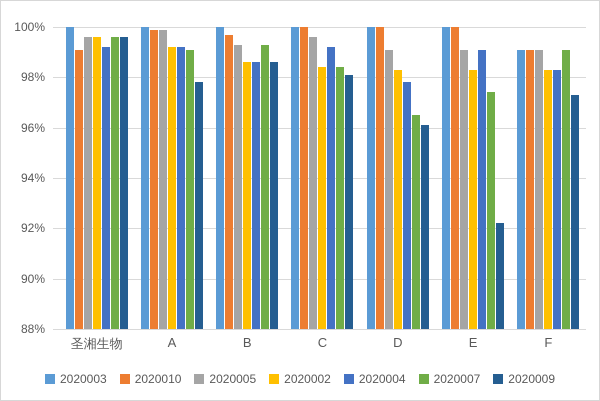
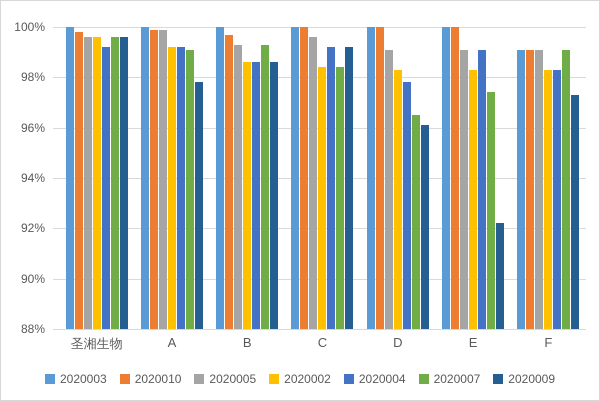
2020010/圣湘生物: 99.1% -> 99.8%
2020009/C: 98.1% -> 99.2%
